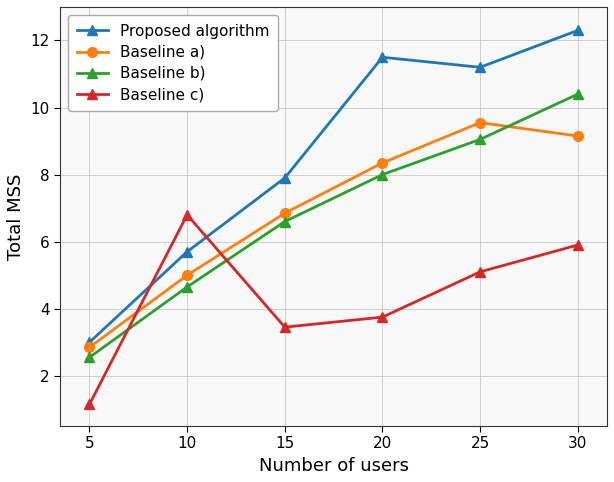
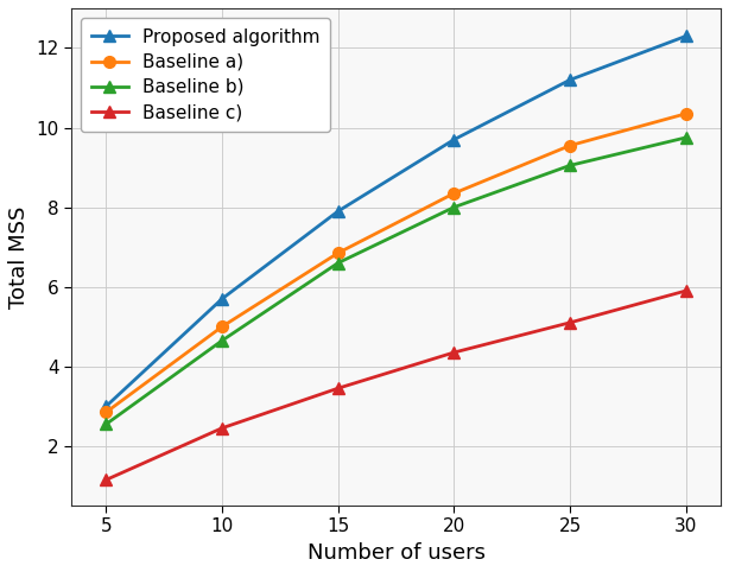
Baseline c)/10: 6.80 -> 2.45
Proposed algorithm/20: 11.5 -> 9.7
Baseline c)/20: 3.75 -> 4.35
Baseline a)/30: 9.15 -> 10.35
Baseline b)/30: 10.40 -> 9.75
